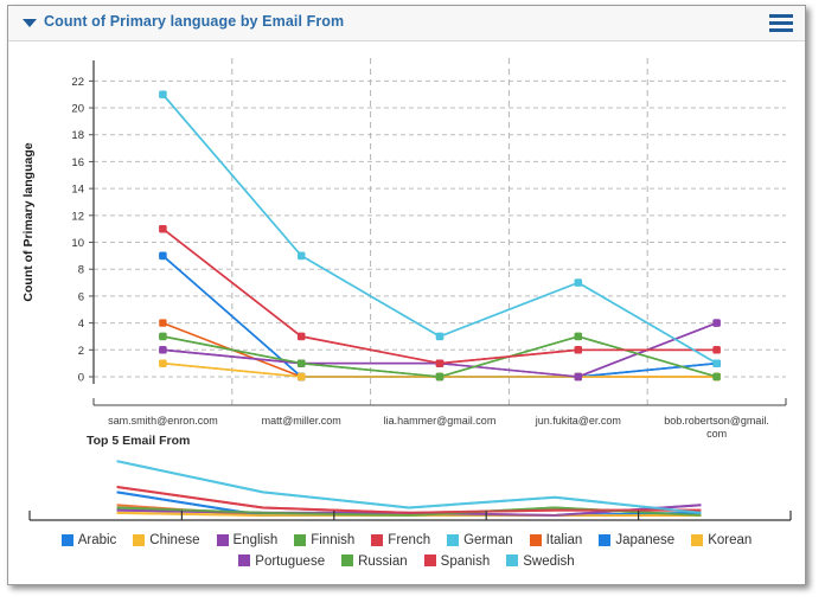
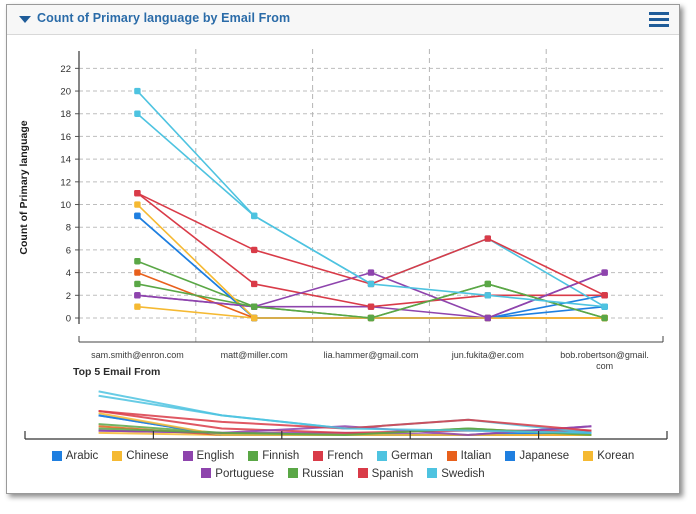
Finnish/sam.smith@enron.com: 3 -> 5
German/sam.smith@enron.com: 21 -> 18
Korean/sam.smith@enron.com: 1 -> 10
Swedish/sam.smith@enron.com: 21 -> 20
Spanish/matt@miller.com: 3 -> 6
Portuguese/lia.hammer@gmail.com: 1 -> 4
Spanish/lia.hammer@gmail.com: 1 -> 3
Spanish/jun.fukita@er.com: 2 -> 7
Swedish/jun.fukita@er.com: 7 -> 2
Arabic/bob.robertson@gmail.com: 1 -> 2
